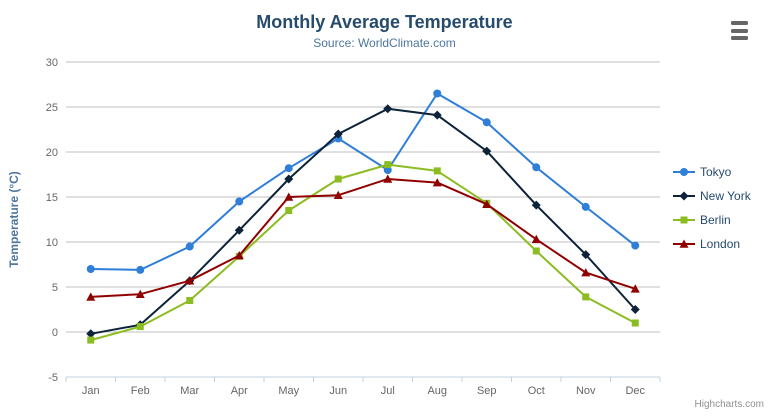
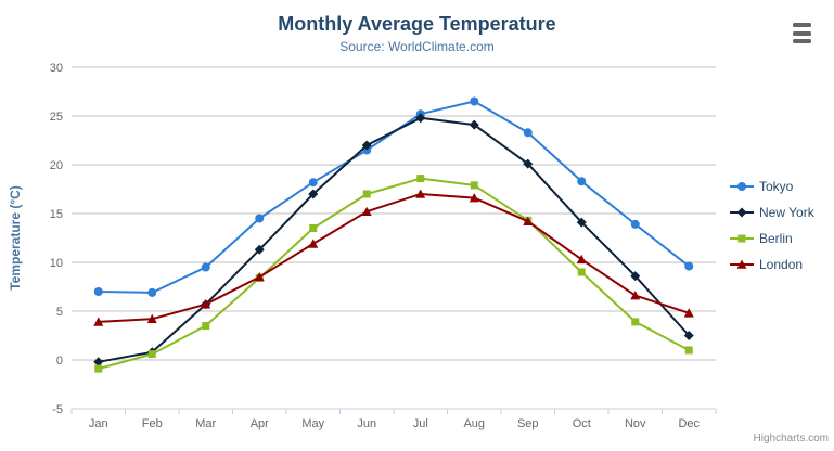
London/May: 15 -> 12
Tokyo/Jul: 18 -> 25
